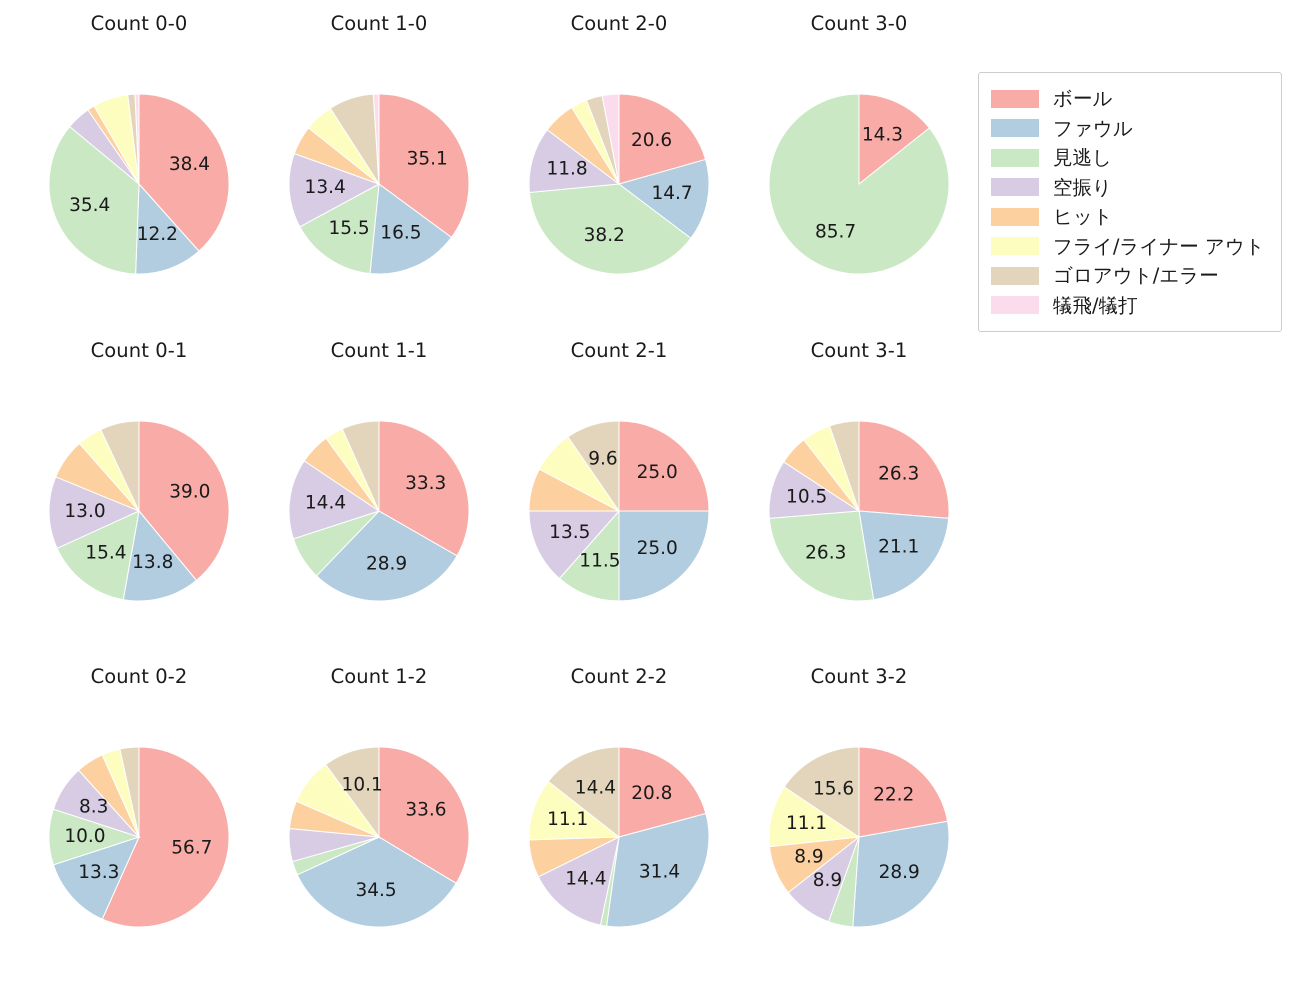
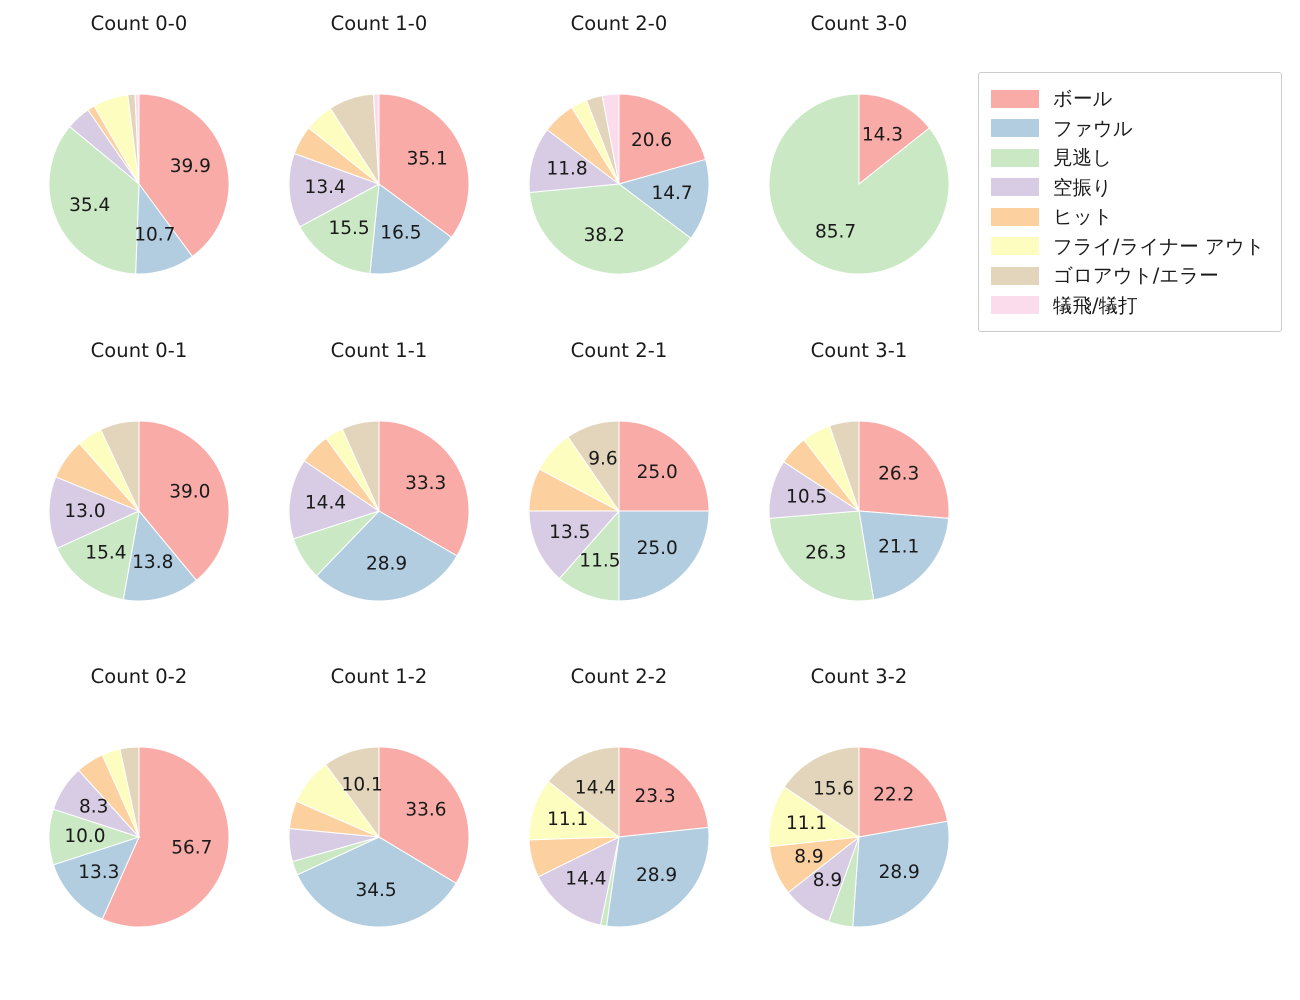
Count 0-0/ボール: 38.4 -> 39.9
Count 0-0/ファウル: 12.2 -> 10.7
Count 2-2/ボール: 20.8 -> 23.3
Count 2-2/ファウル: 31.4 -> 28.9
